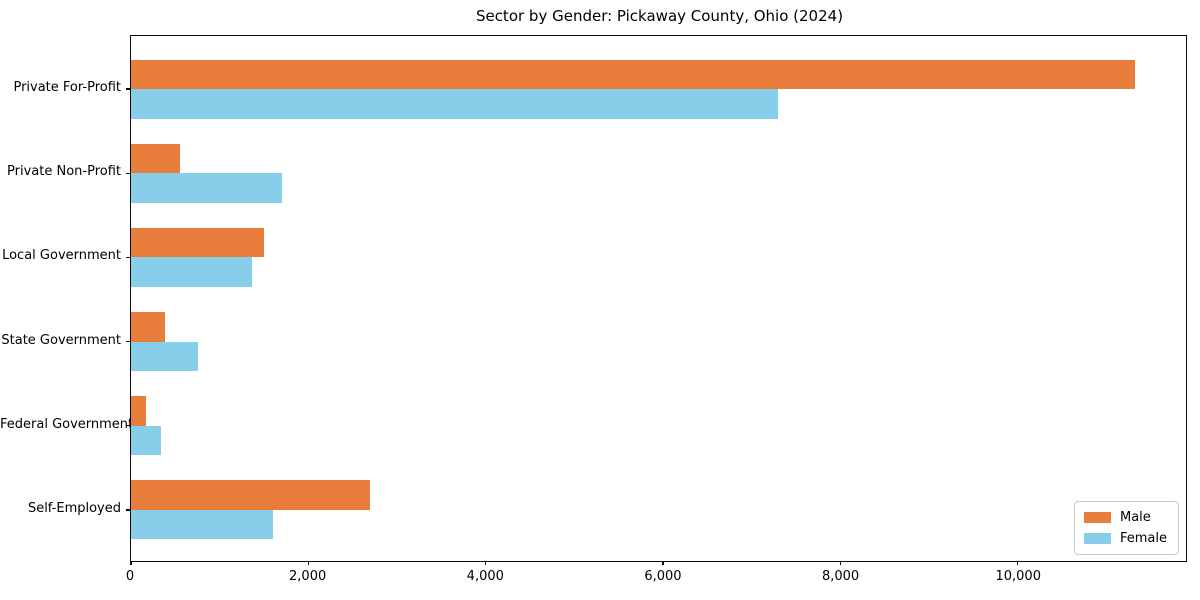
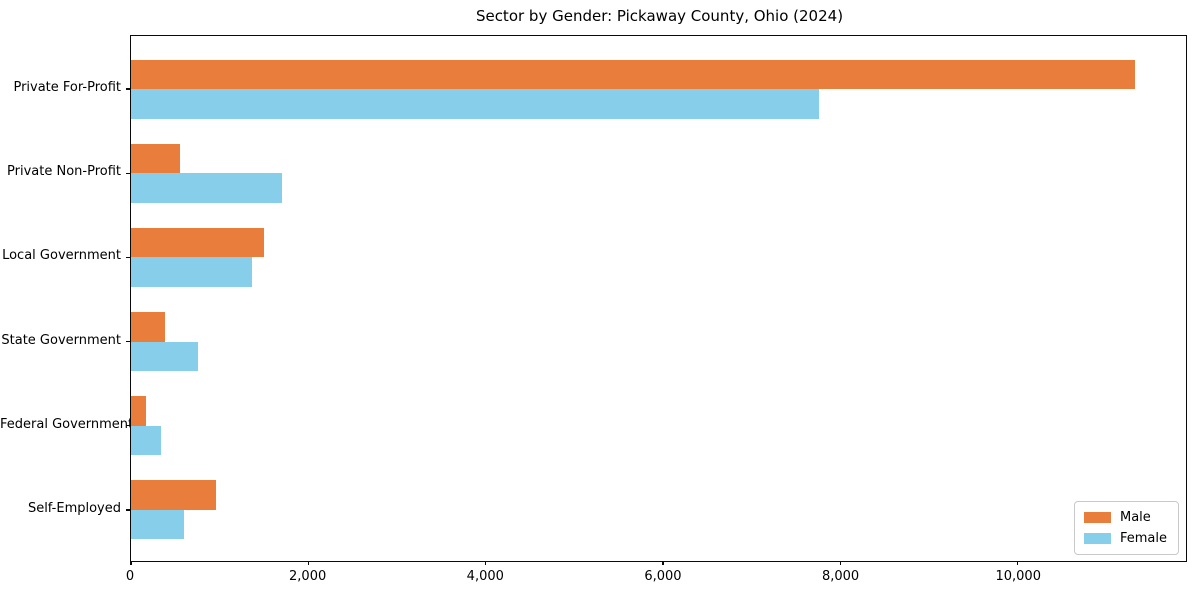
Female/Private For-Profit: 7300 -> 7800
Male/Self-Employed: 2700 -> 1000
Female/Self-Employed: 1600 -> 600
